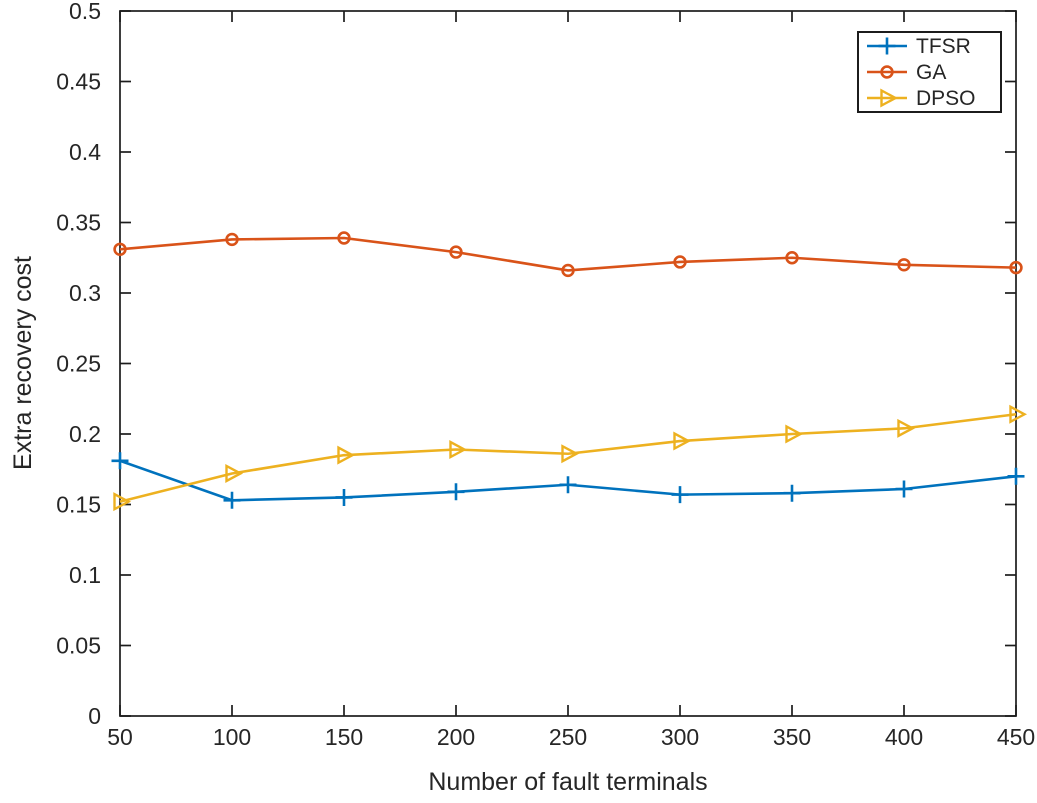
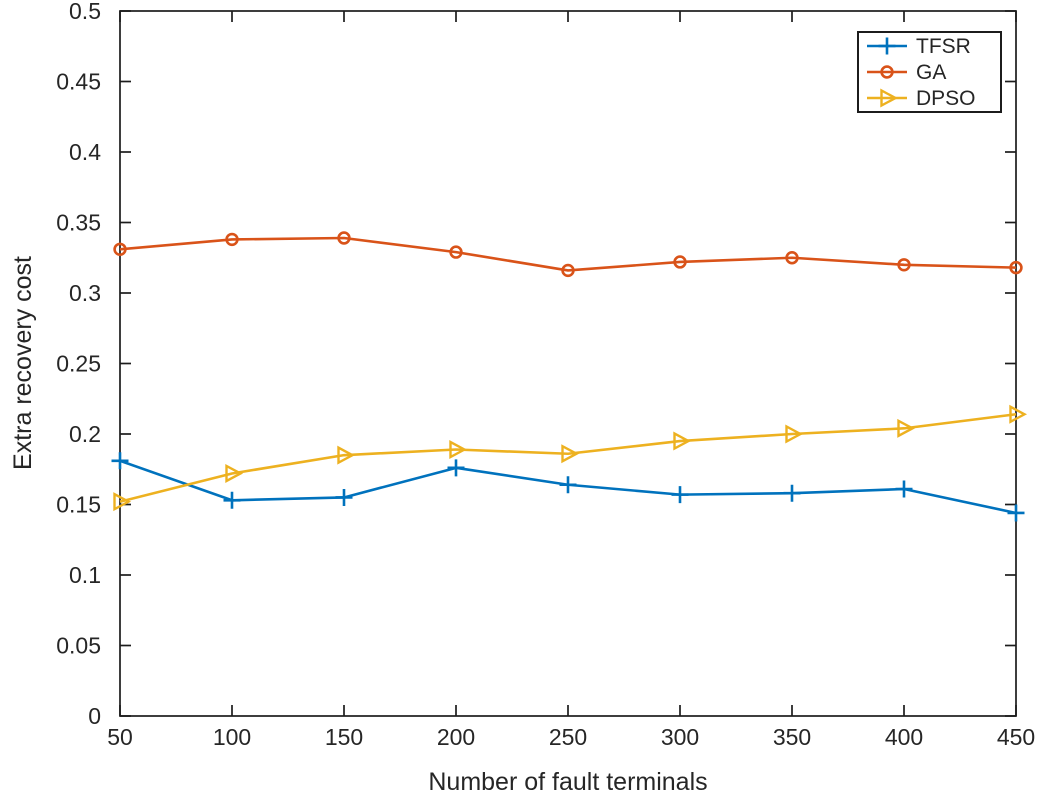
TFSR/200: 0.159 -> 0.176
TFSR/450: 0.170 -> 0.144
